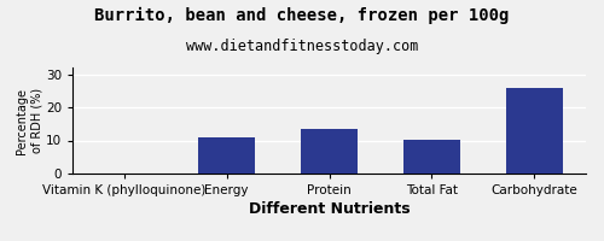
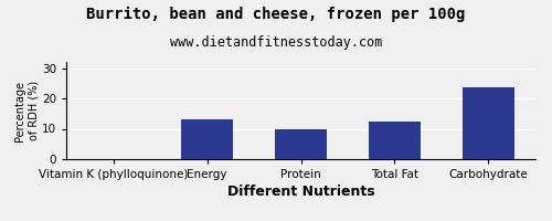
Energy: 11.0 -> 13.0
Protein: 13.3 -> 10.0
Total Fat: 10.2 -> 12.5
Carbohydrate: 25.8 -> 23.5
